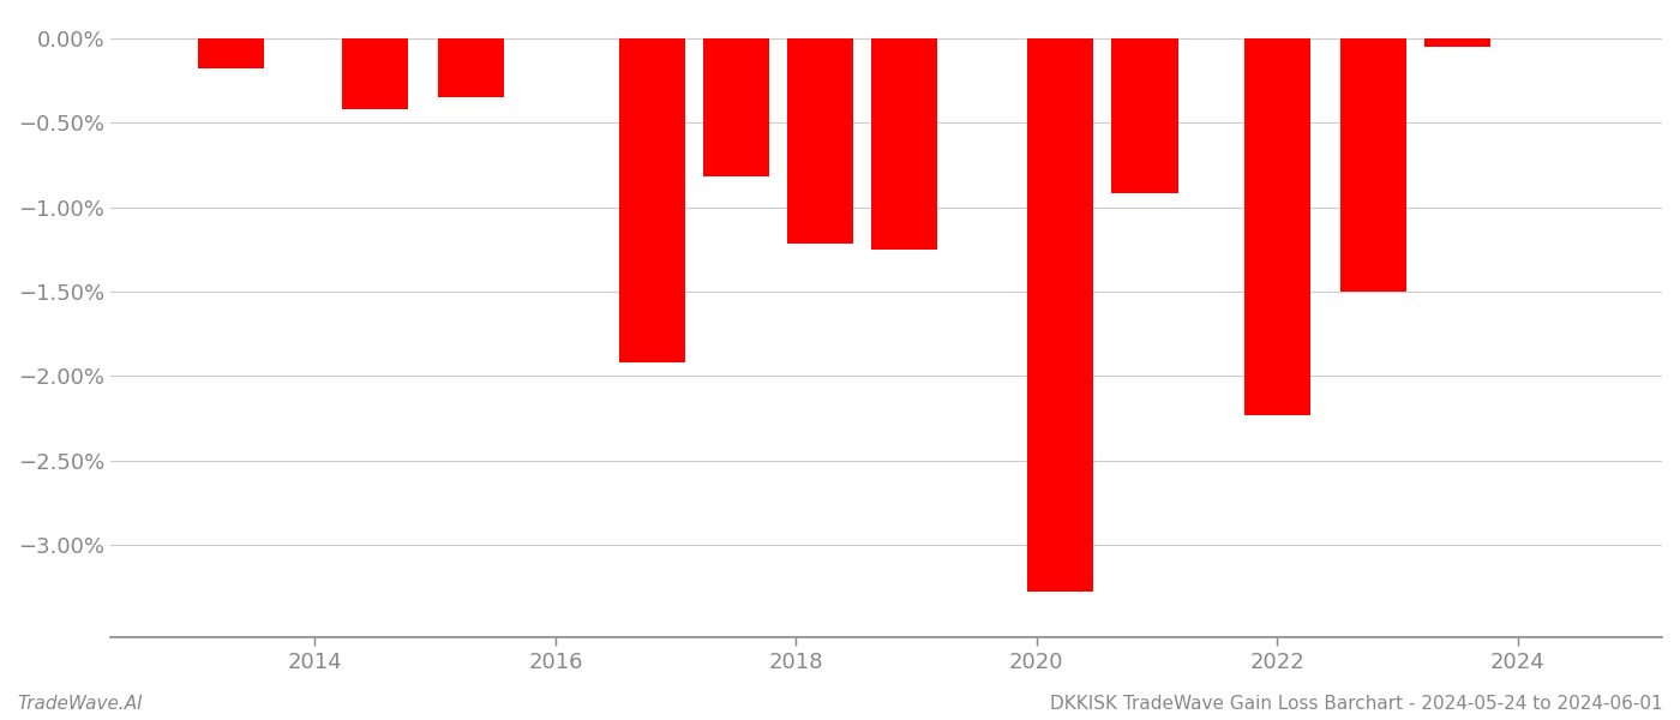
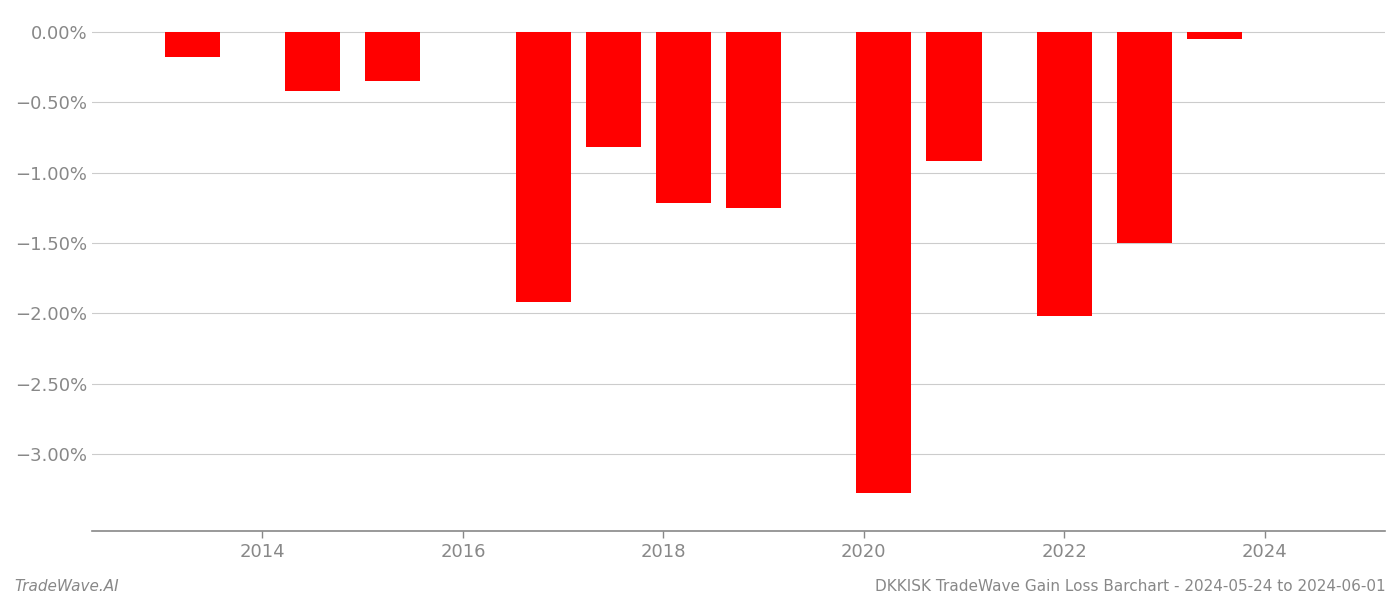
2022: -2.23% -> -2.02%
